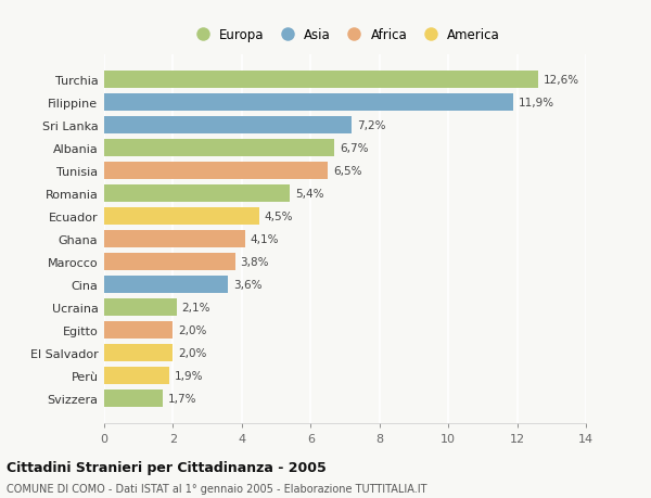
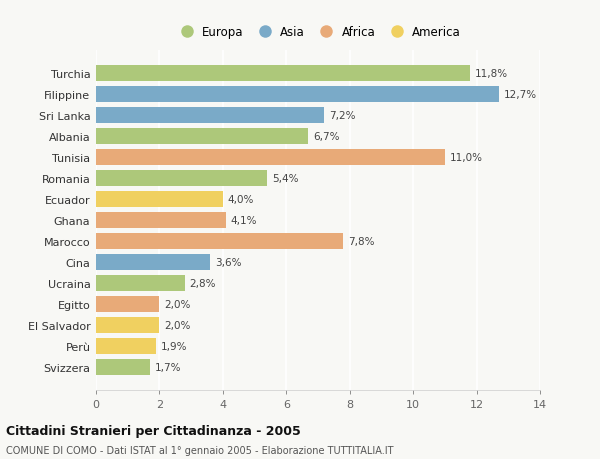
Turchia: 12,6% -> 11,8%
Filippine: 11,9% -> 12,7%
Tunisia: 6,5% -> 11,0%
Ecuador: 4,5% -> 4,0%
Marocco: 3,8% -> 7,8%
Ucraina: 2,1% -> 2,8%
